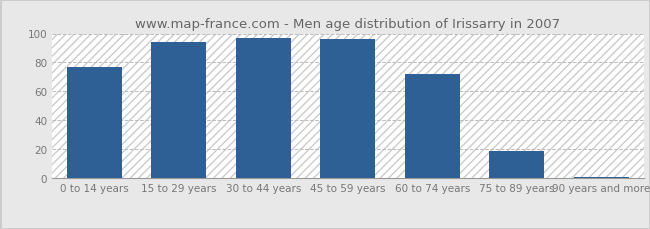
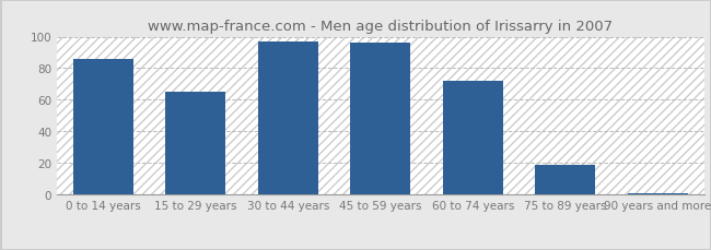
0 to 14 years: 77 -> 86
15 to 29 years: 94 -> 65
